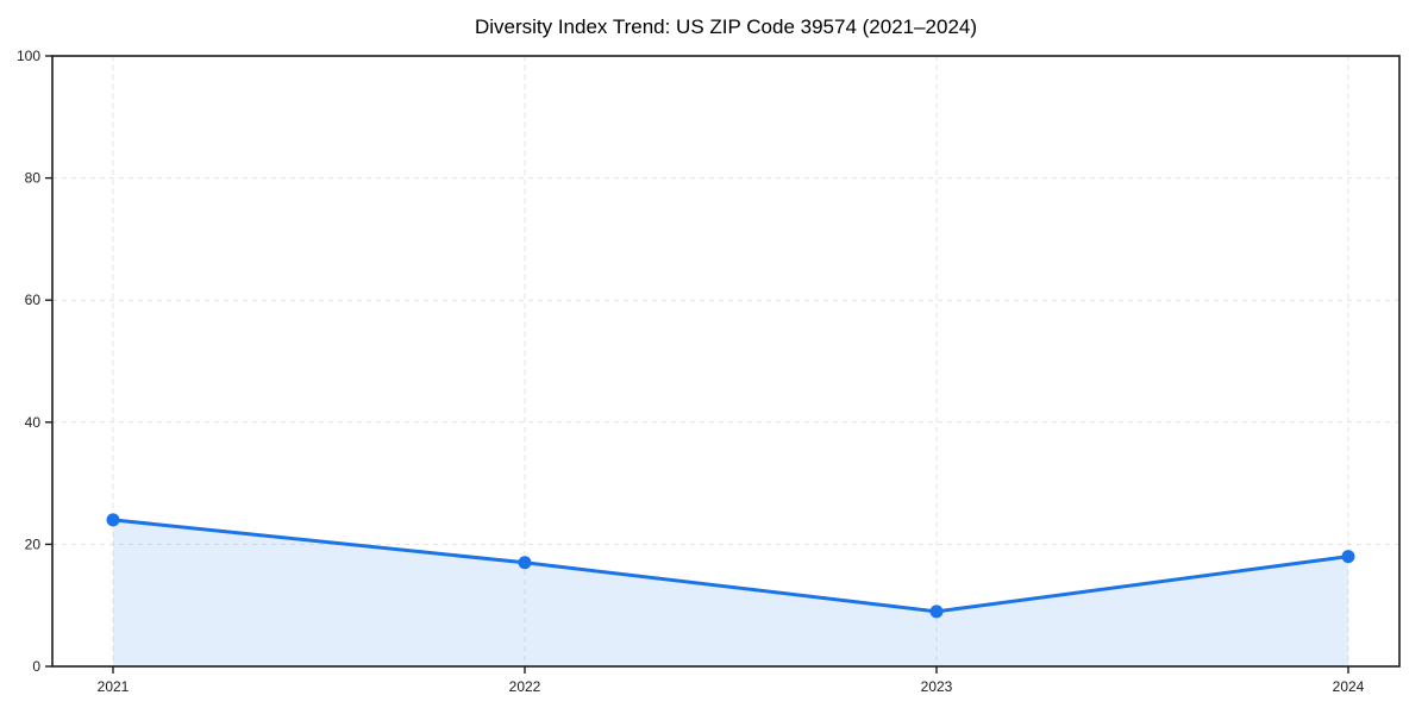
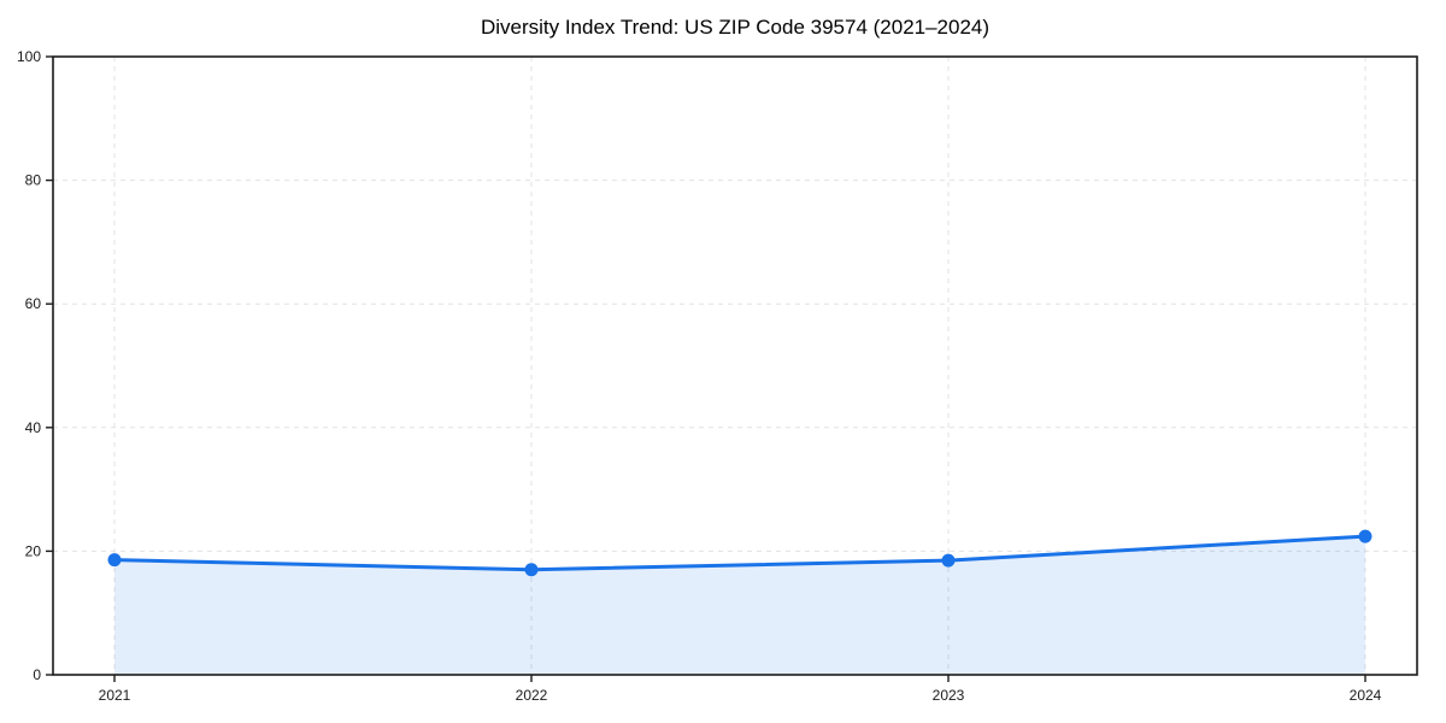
2021: 24 -> 19
2023: 9 -> 18
2024: 18 -> 22
